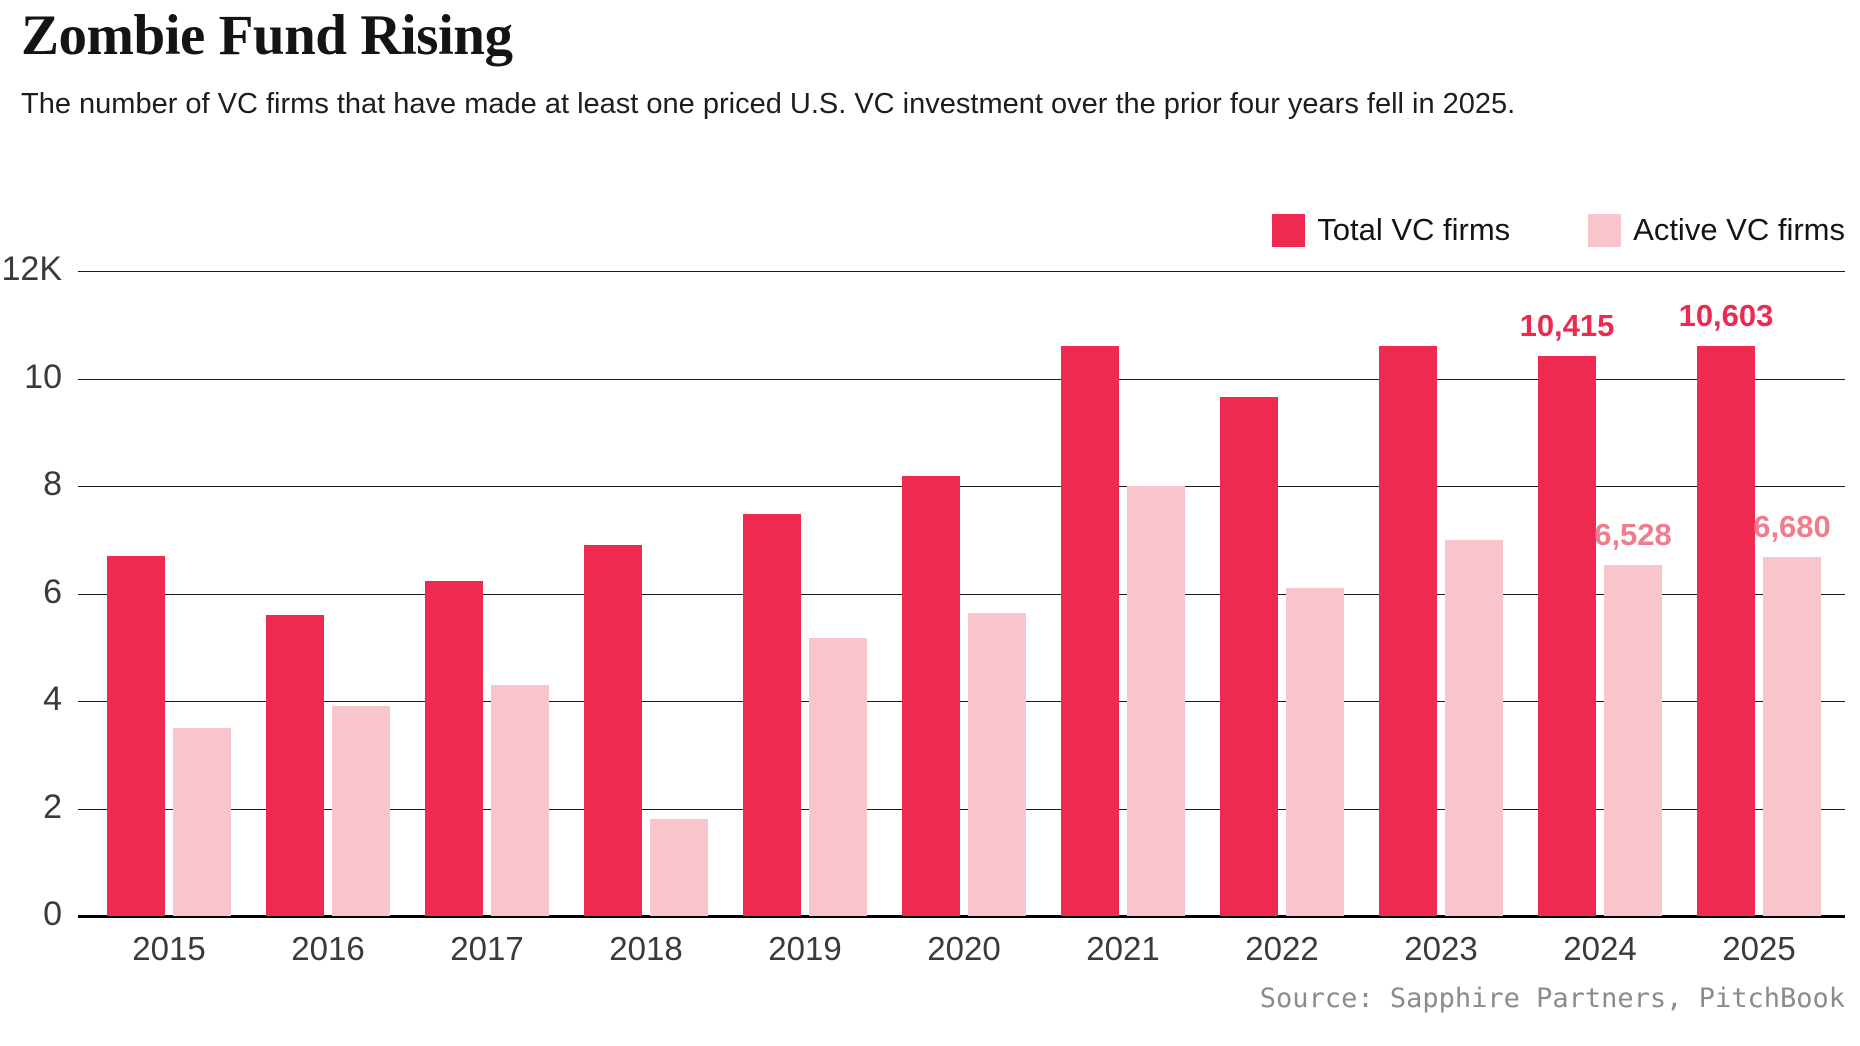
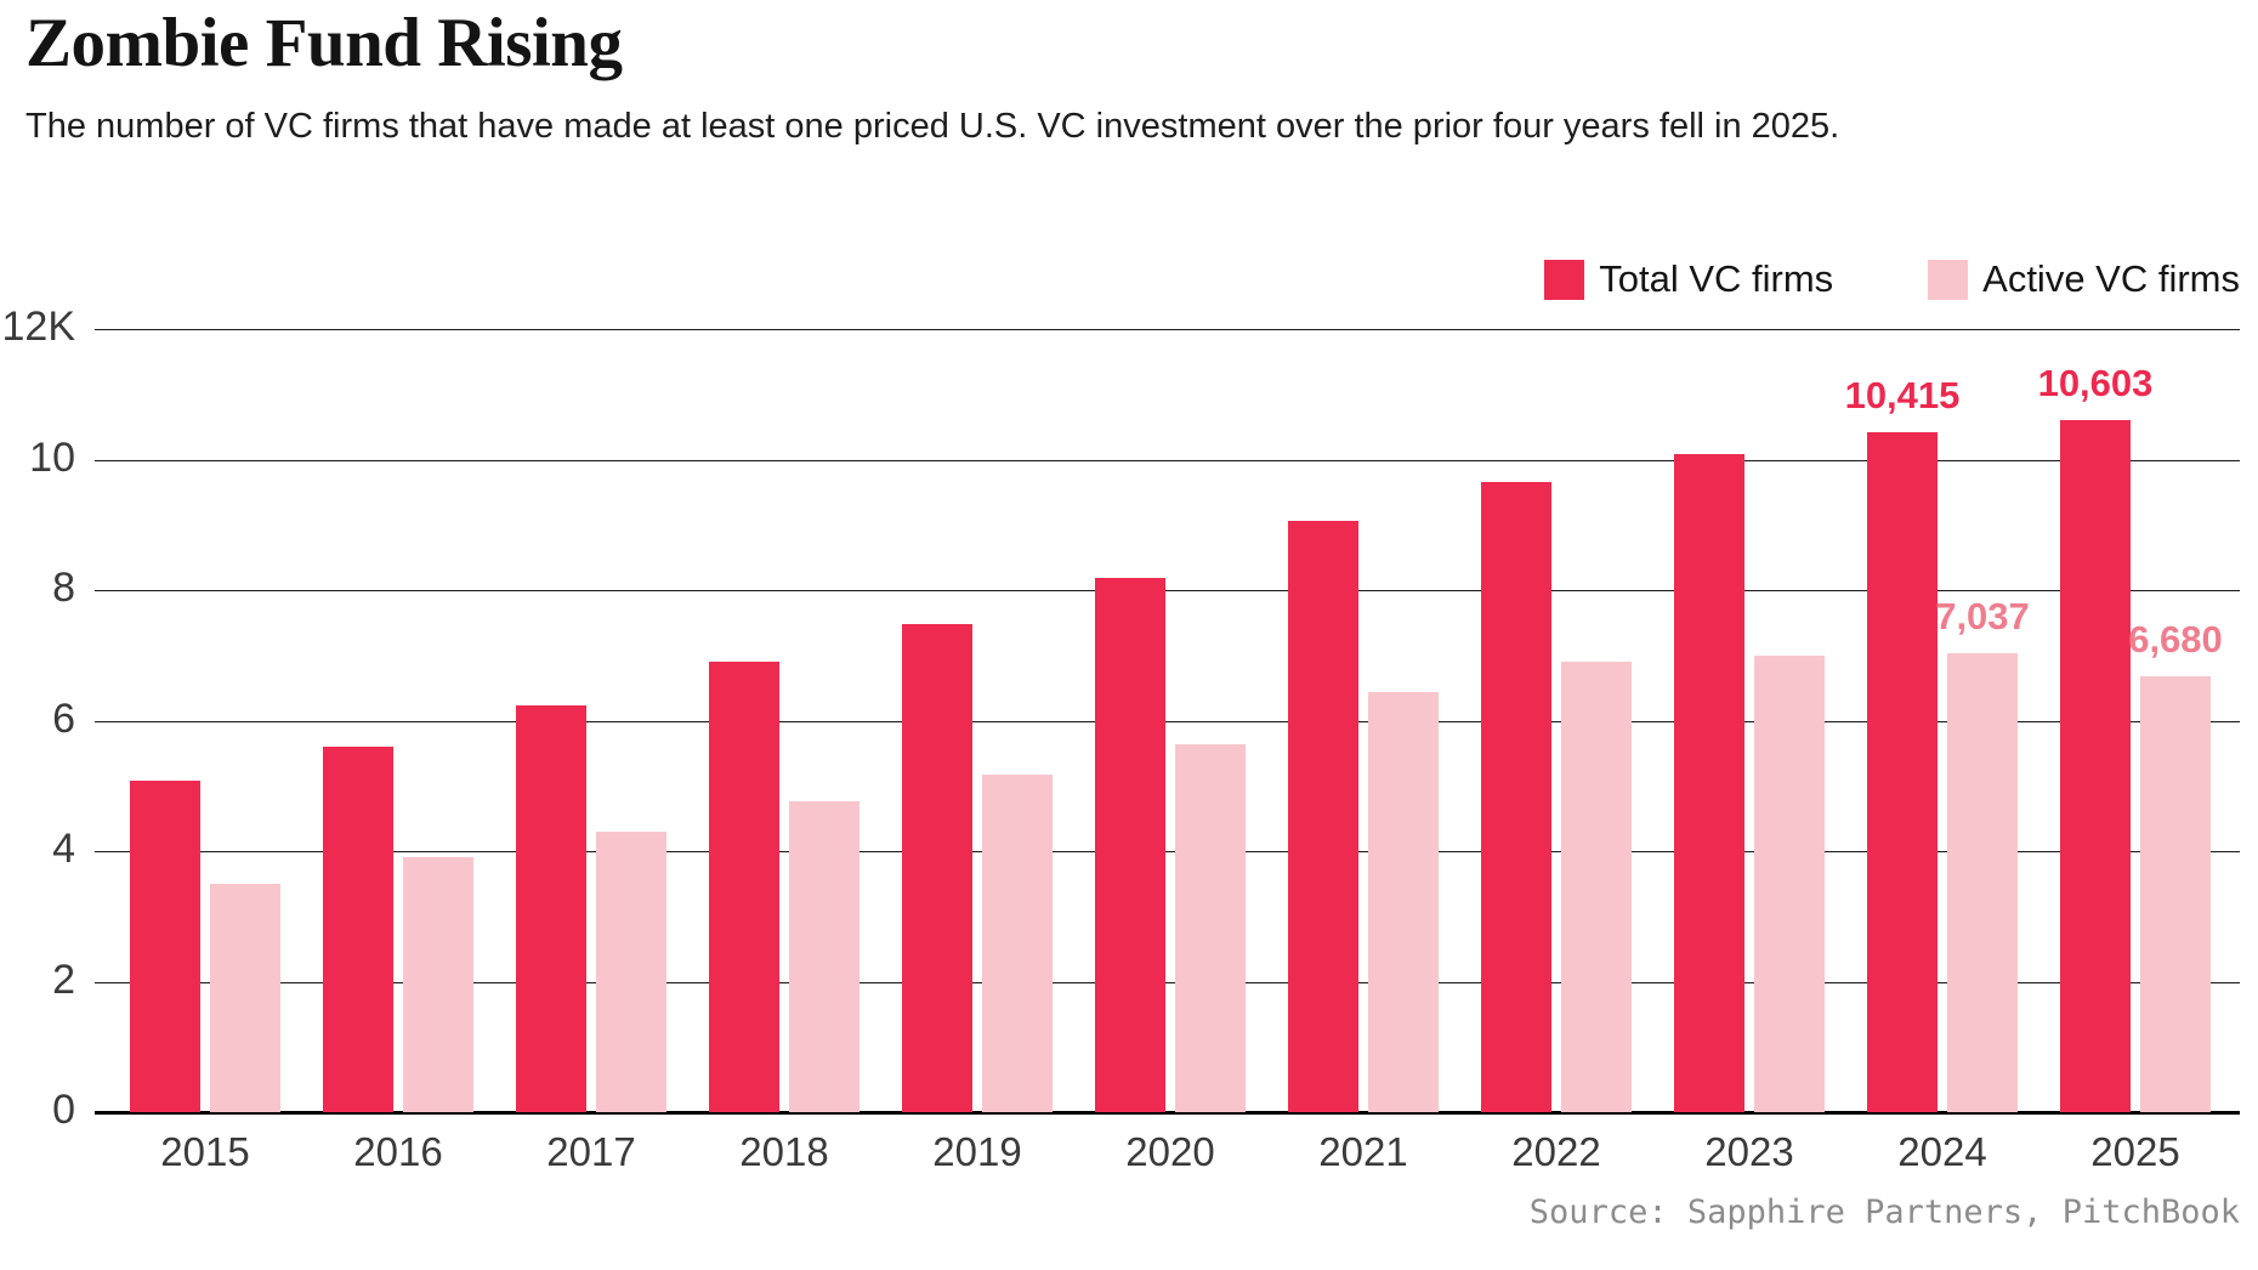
Total VC firms/2015: 6.7K -> 5.1K
Active VC firms/2018: 1.8K -> 4.8K
Total VC firms/2021: 10.6K -> 9.1K
Active VC firms/2021: 8.0K -> 6.4K
Active VC firms/2022: 6.1K -> 6.9K
Total VC firms/2023: 10.6K -> 10.1K
Active VC firms/2024: 6,528 -> 7,037
